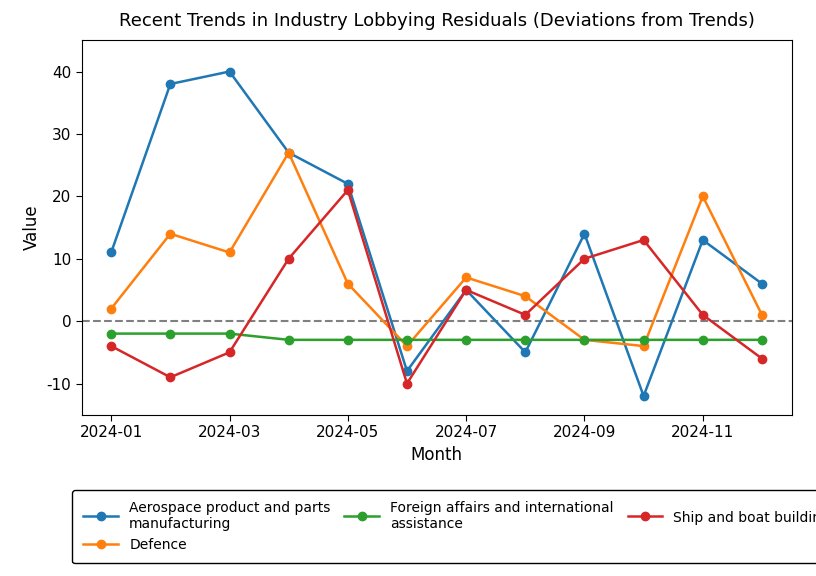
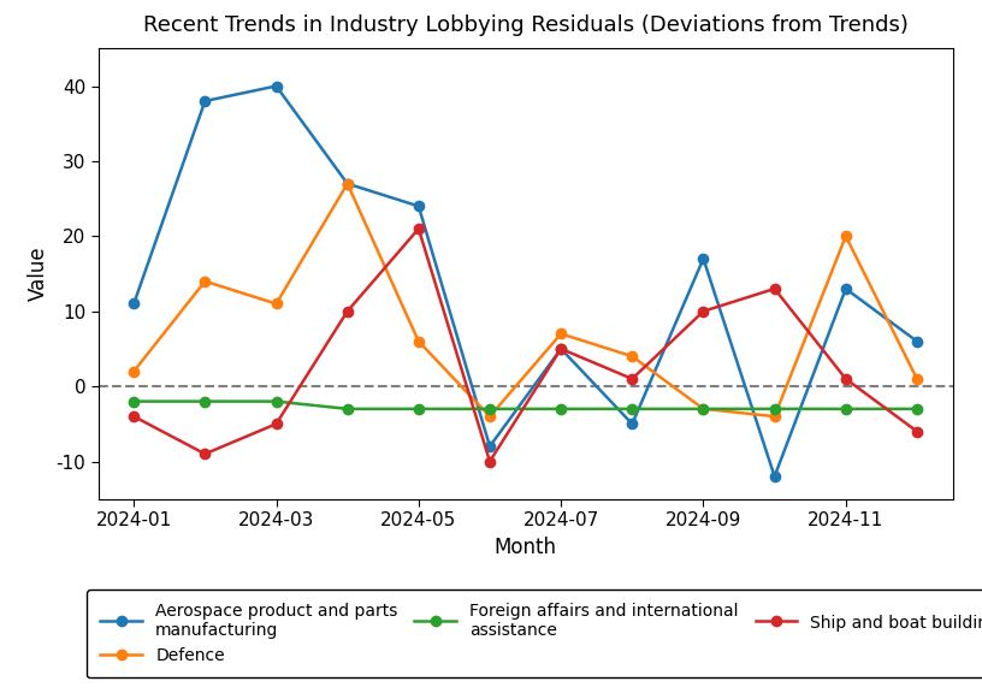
Aerospace product and parts manufacturing/2024-05: 22 -> 24
Aerospace product and parts manufacturing/2024-09: 14 -> 17
